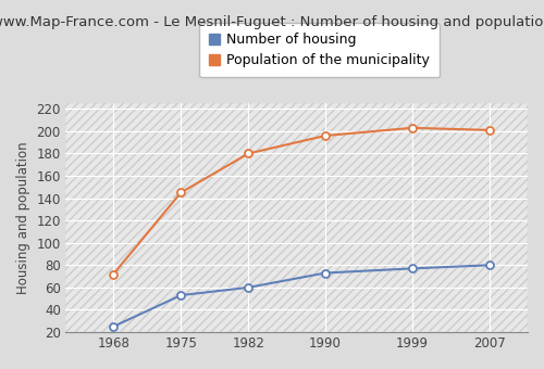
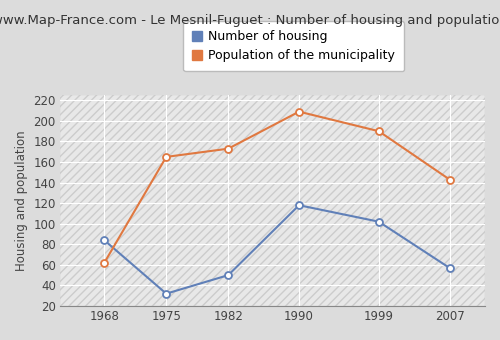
Number of housing/1968: 25 -> 84
Population of the municipality/1968: 72 -> 62
Number of housing/1975: 53 -> 32
Population of the municipality/1975: 145 -> 165
Number of housing/1982: 60 -> 50
Population of the municipality/1982: 180 -> 173
Number of housing/1990: 73 -> 118
Population of the municipality/1990: 196 -> 209
Number of housing/1999: 77 -> 102
Population of the municipality/1999: 203 -> 190
Number of housing/2007: 80 -> 57
Population of the municipality/2007: 201 -> 143
